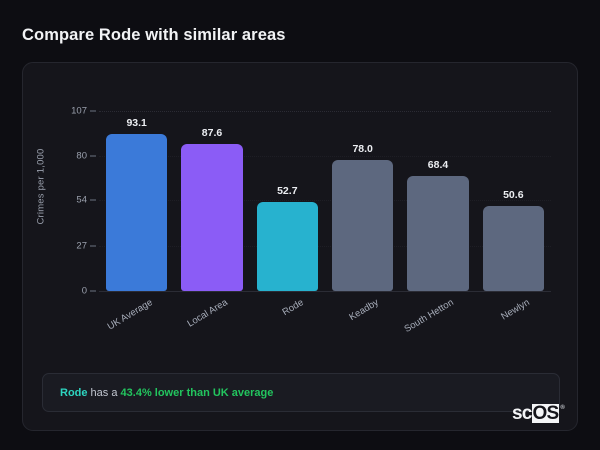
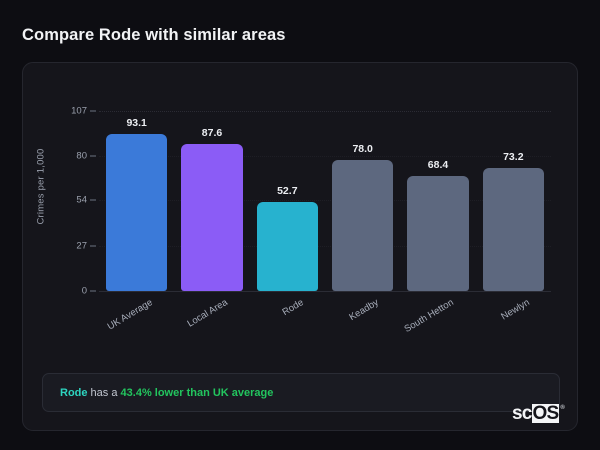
Newlyn: 50.6 -> 73.2
